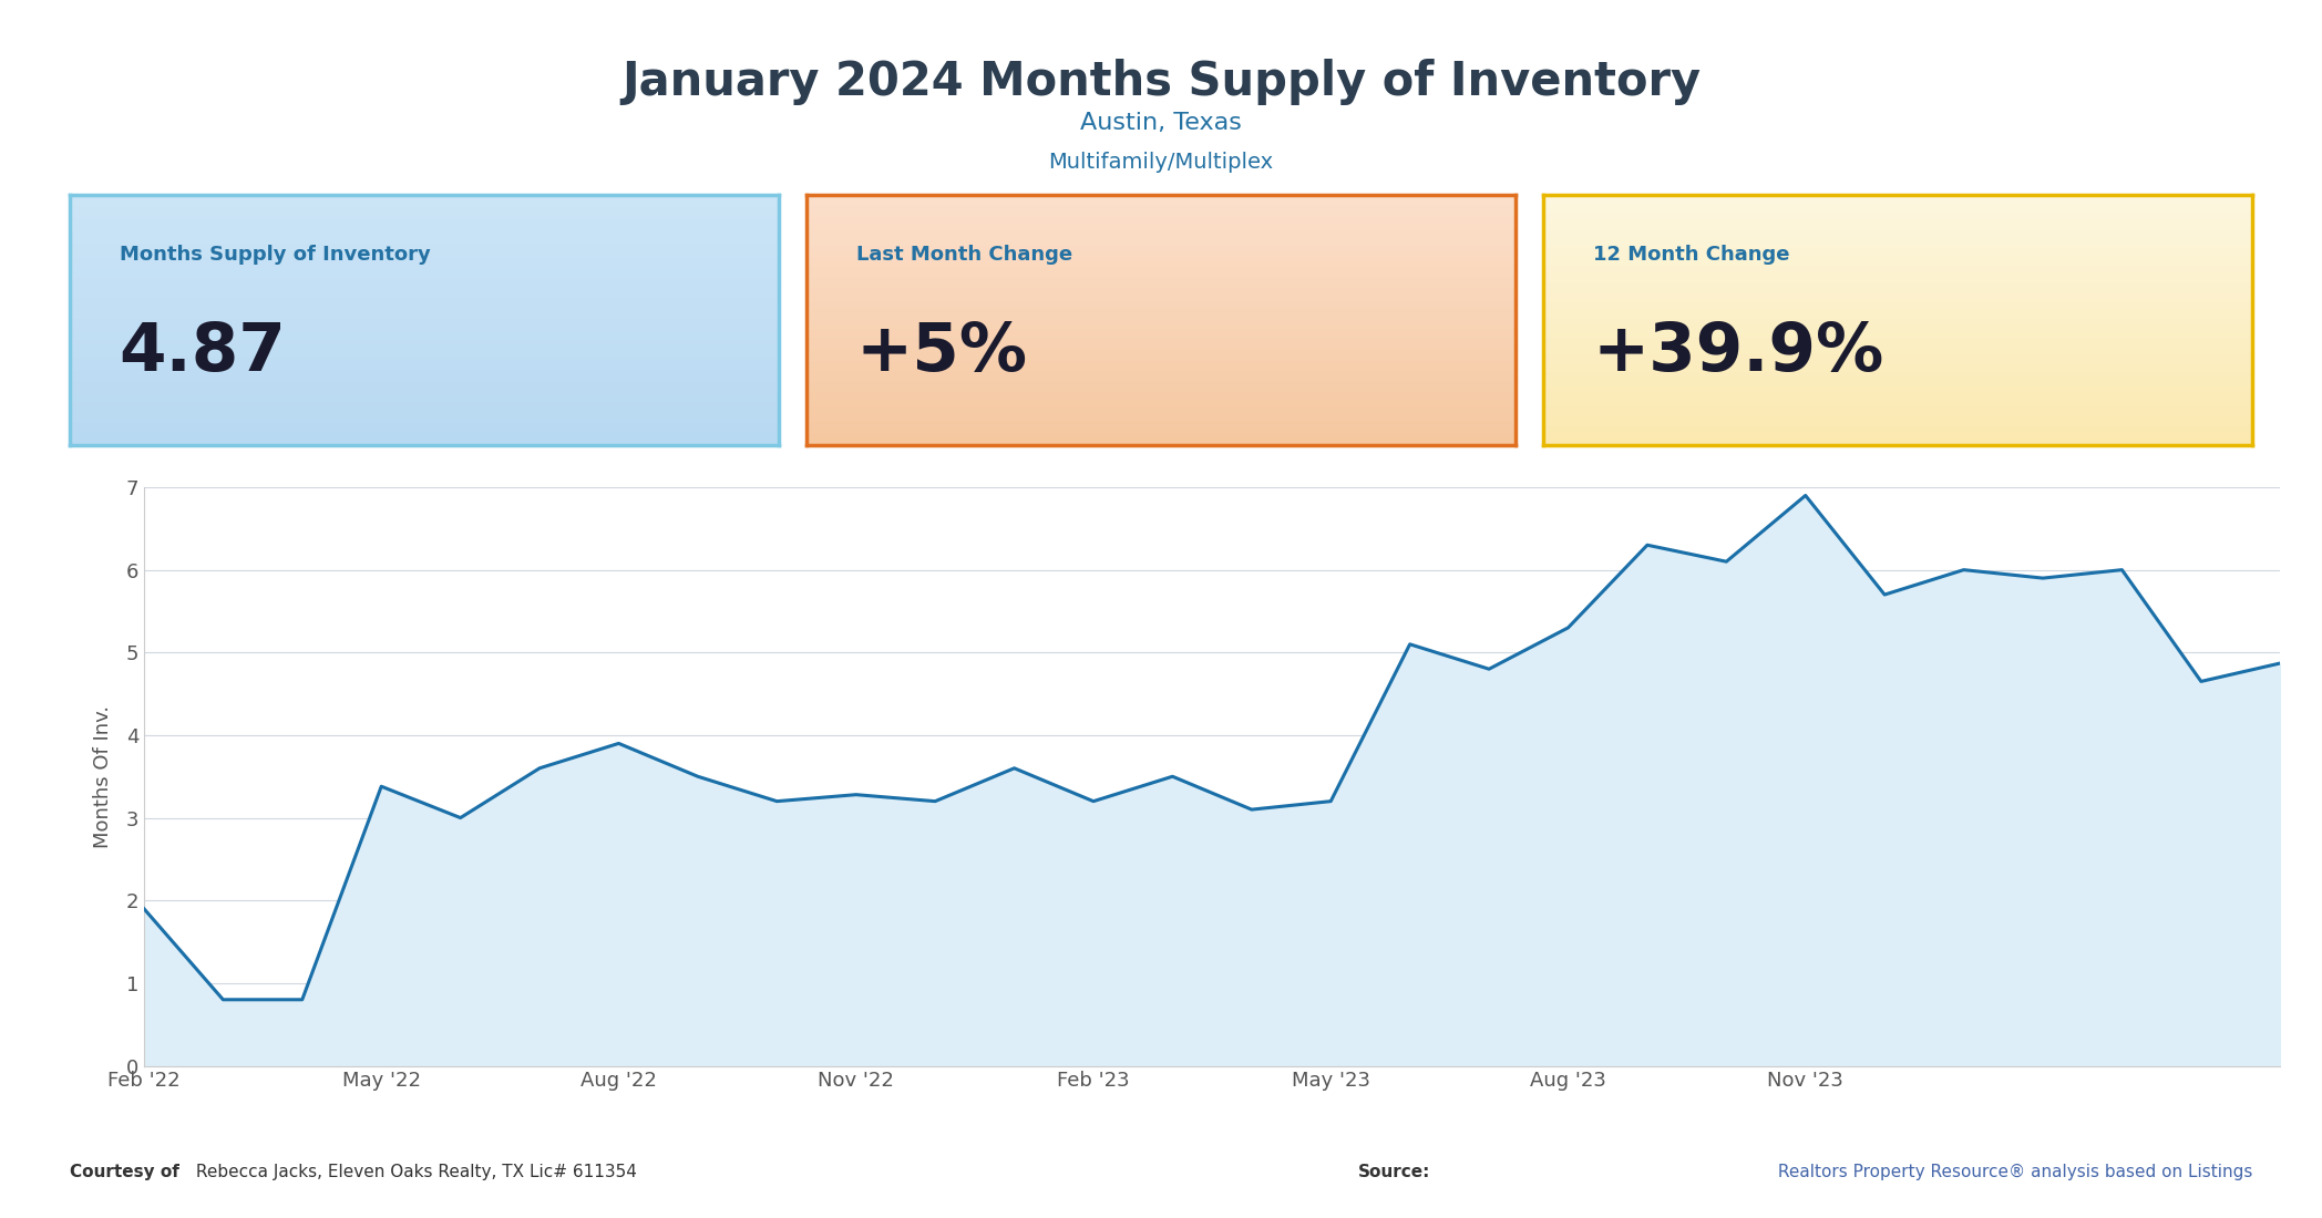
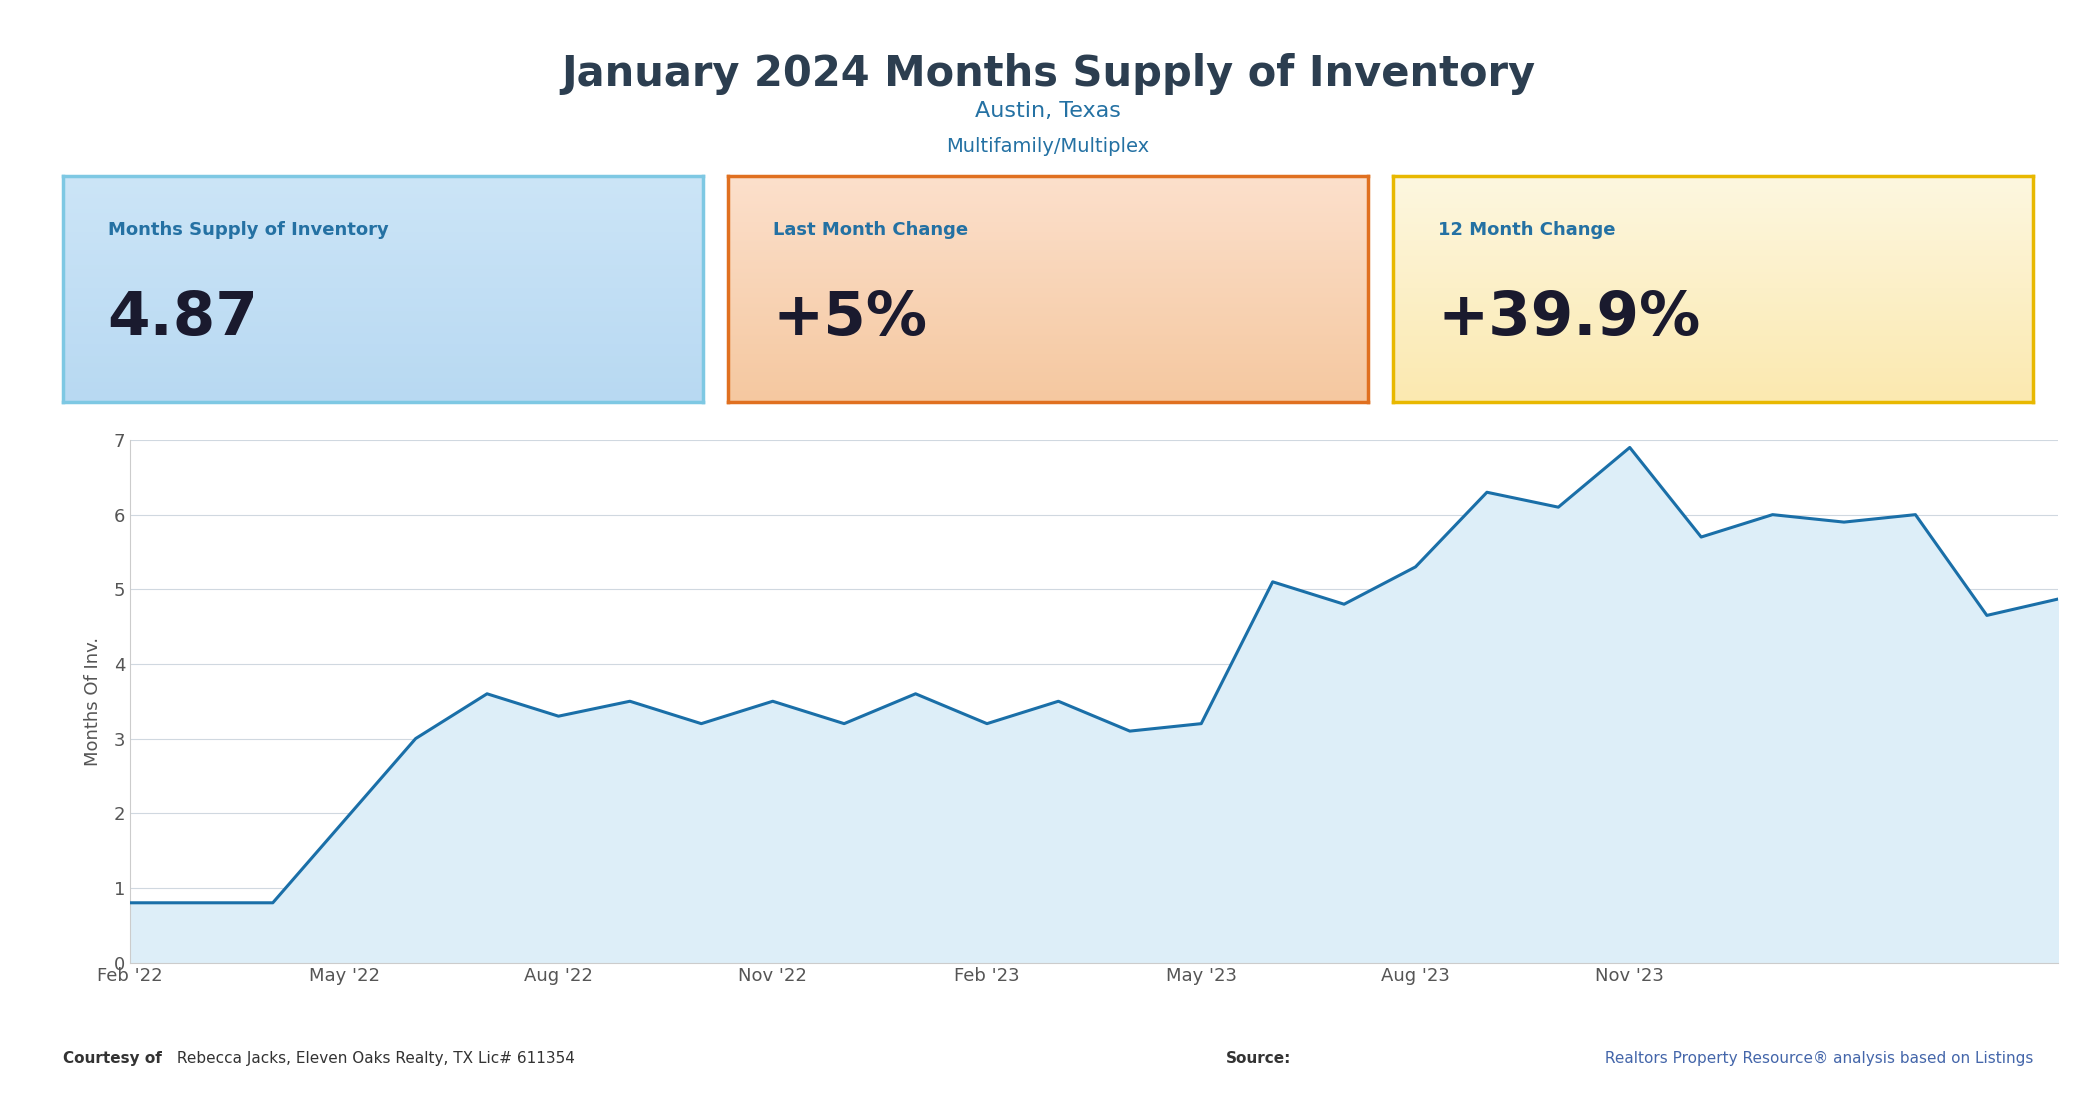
Feb '22: 1.90 -> 0.80
May '22: 3.38 -> 1.90
Aug '22: 3.90 -> 3.30
Nov '22: 3.28 -> 3.50
